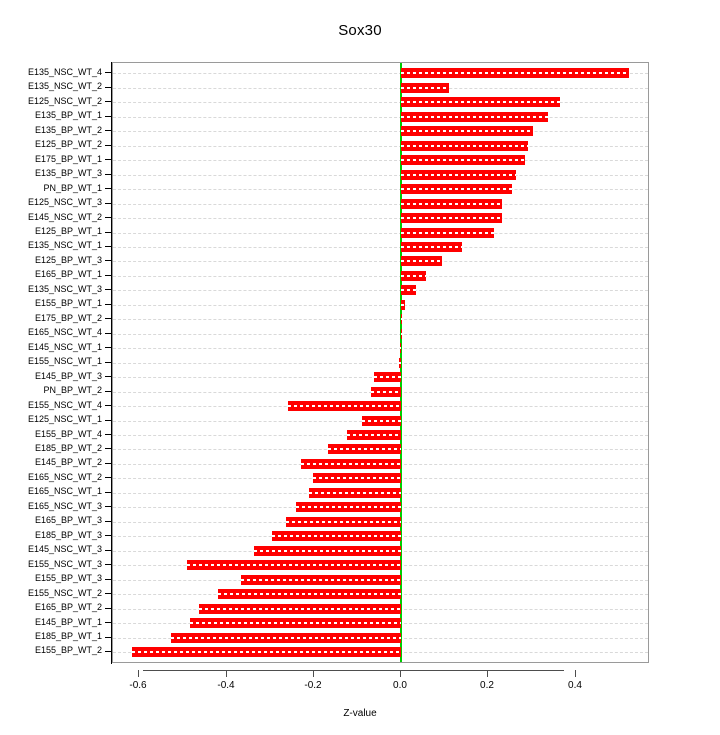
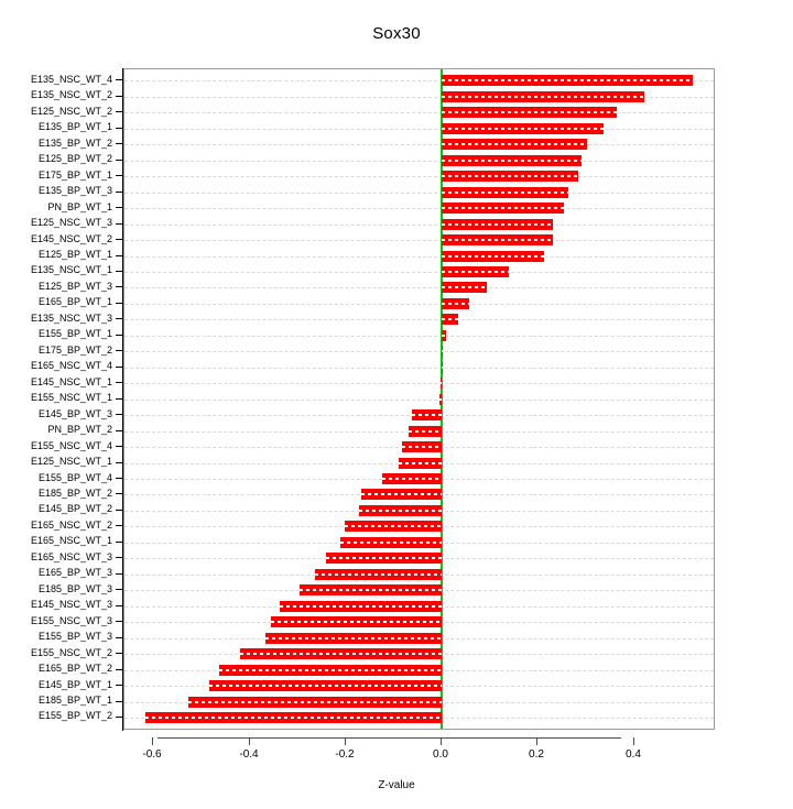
E135_NSC_WT_2: 0.11 -> 0.42
E155_NSC_WT_4: -0.26 -> -0.08
E145_BP_WT_2: -0.23 -> -0.17
E155_NSC_WT_3: -0.49 -> -0.35
